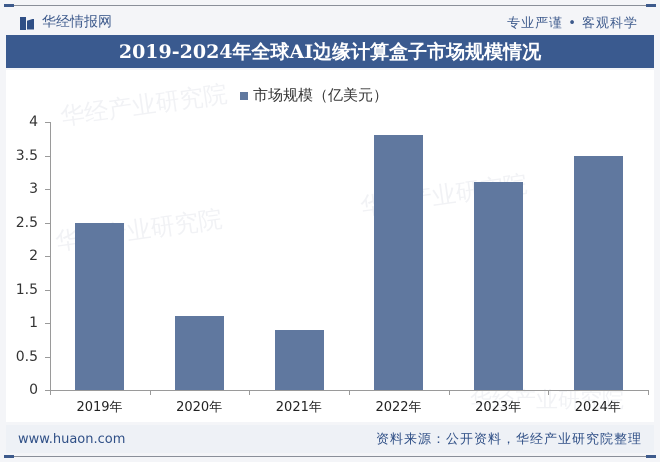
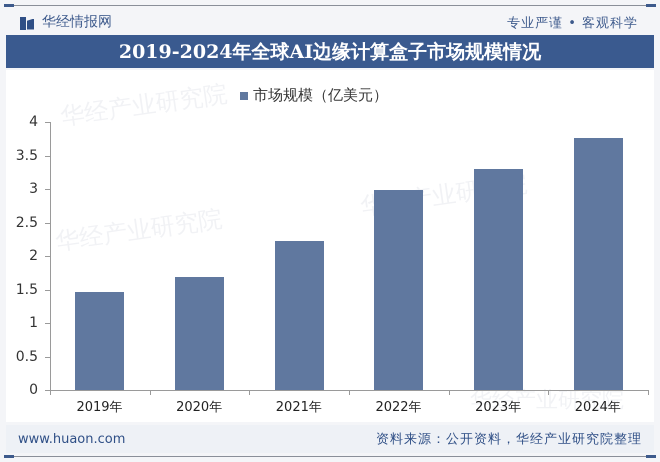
2019年: 2.5 -> 1.5
2020年: 1.1 -> 1.7
2021年: 0.9 -> 2.2
2022年: 3.8 -> 3.0
2023年: 3.1 -> 3.3
2024年: 3.5 -> 3.8
